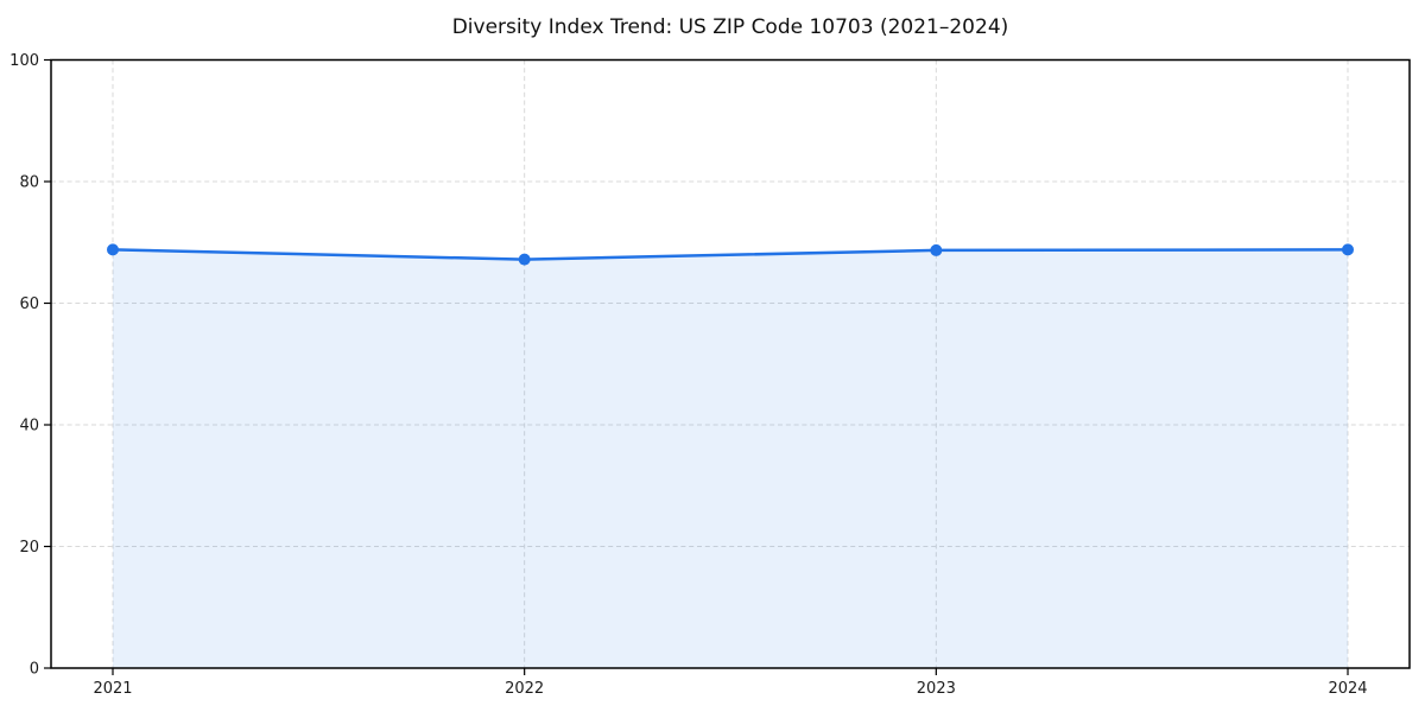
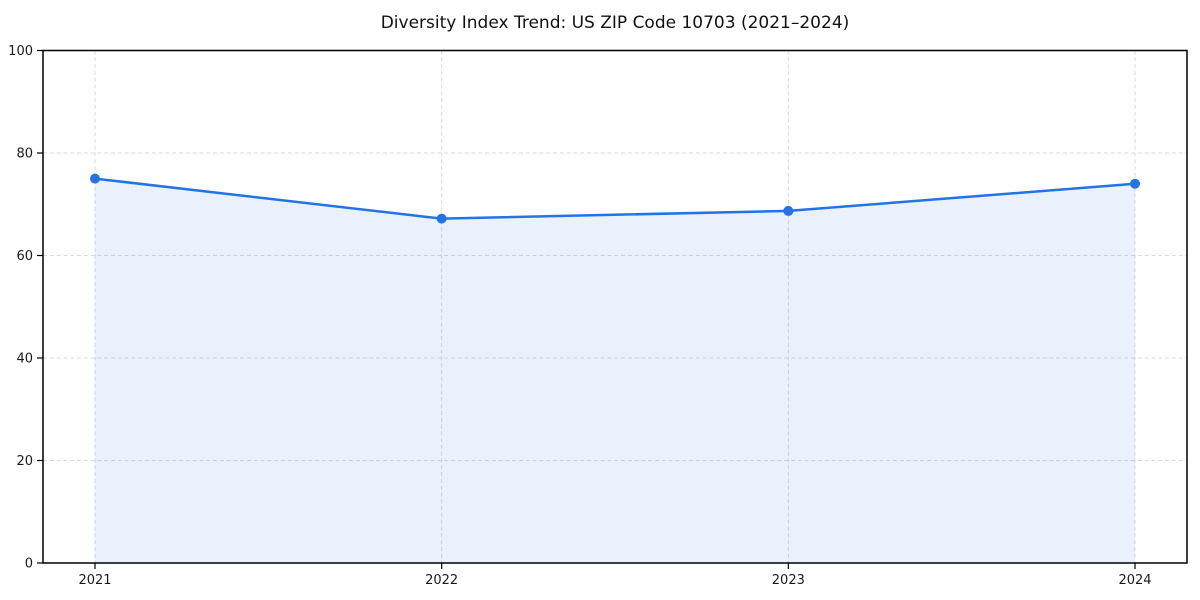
2021: 69 -> 75
2024: 69 -> 74
